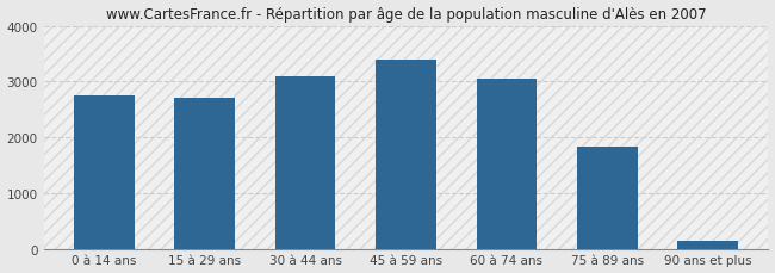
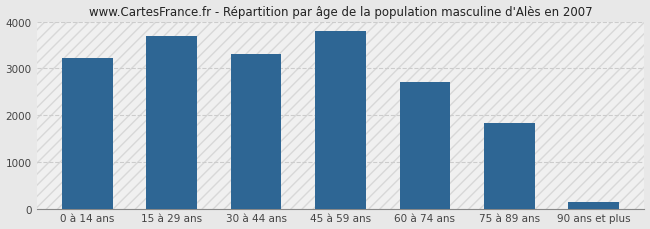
0 à 14 ans: 2750 -> 3220
15 à 29 ans: 2700 -> 3680
30 à 44 ans: 3100 -> 3310
45 à 59 ans: 3400 -> 3800
60 à 74 ans: 3050 -> 2700
